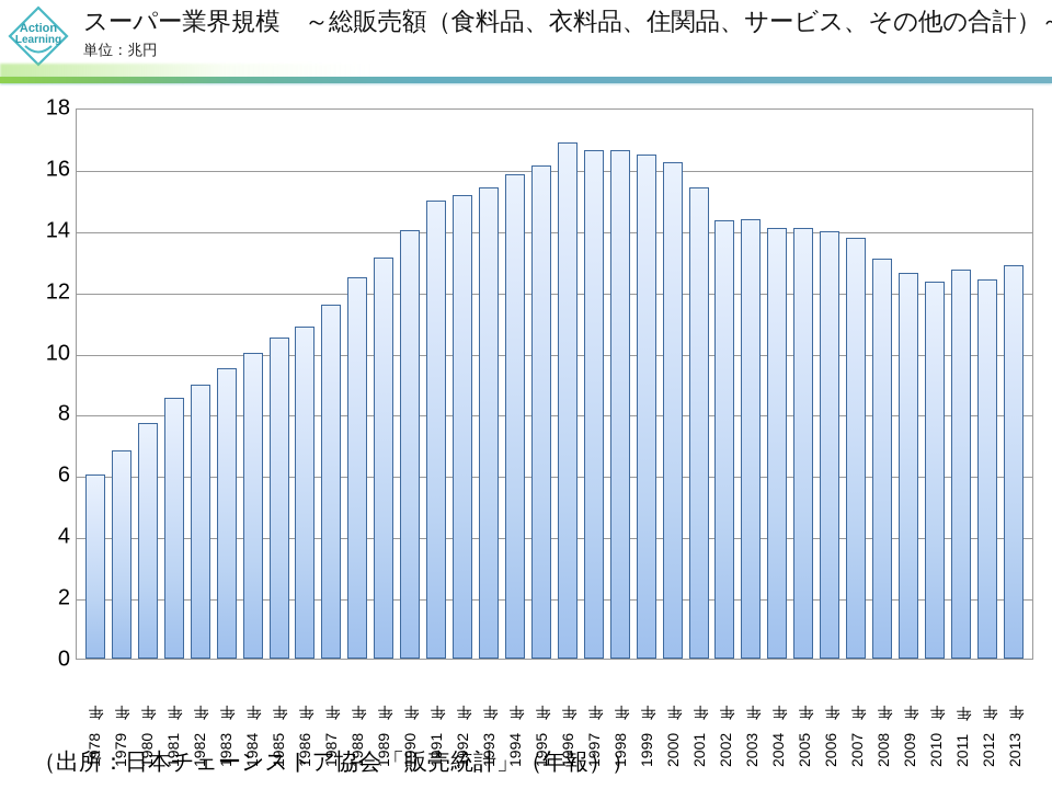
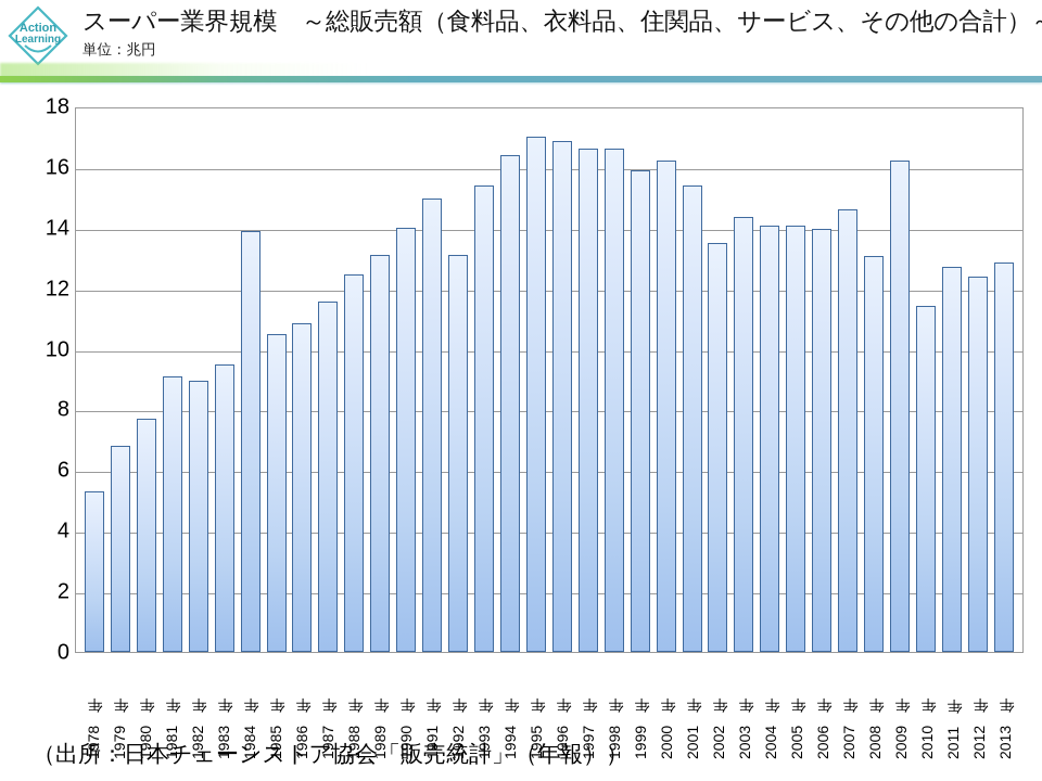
1978年: 6.0 -> 5.3
1981年: 8.5 -> 9.1
1984年: 10.0 -> 13.9
1992年: 15.2 -> 13.1
1994年: 15.8 -> 16.4
1995年: 16.1 -> 17.0
1999年: 16.4 -> 15.9
2002年: 14.3 -> 13.5
2007年: 13.8 -> 14.6
2009年: 12.6 -> 16.2
2010年: 12.3 -> 11.4
